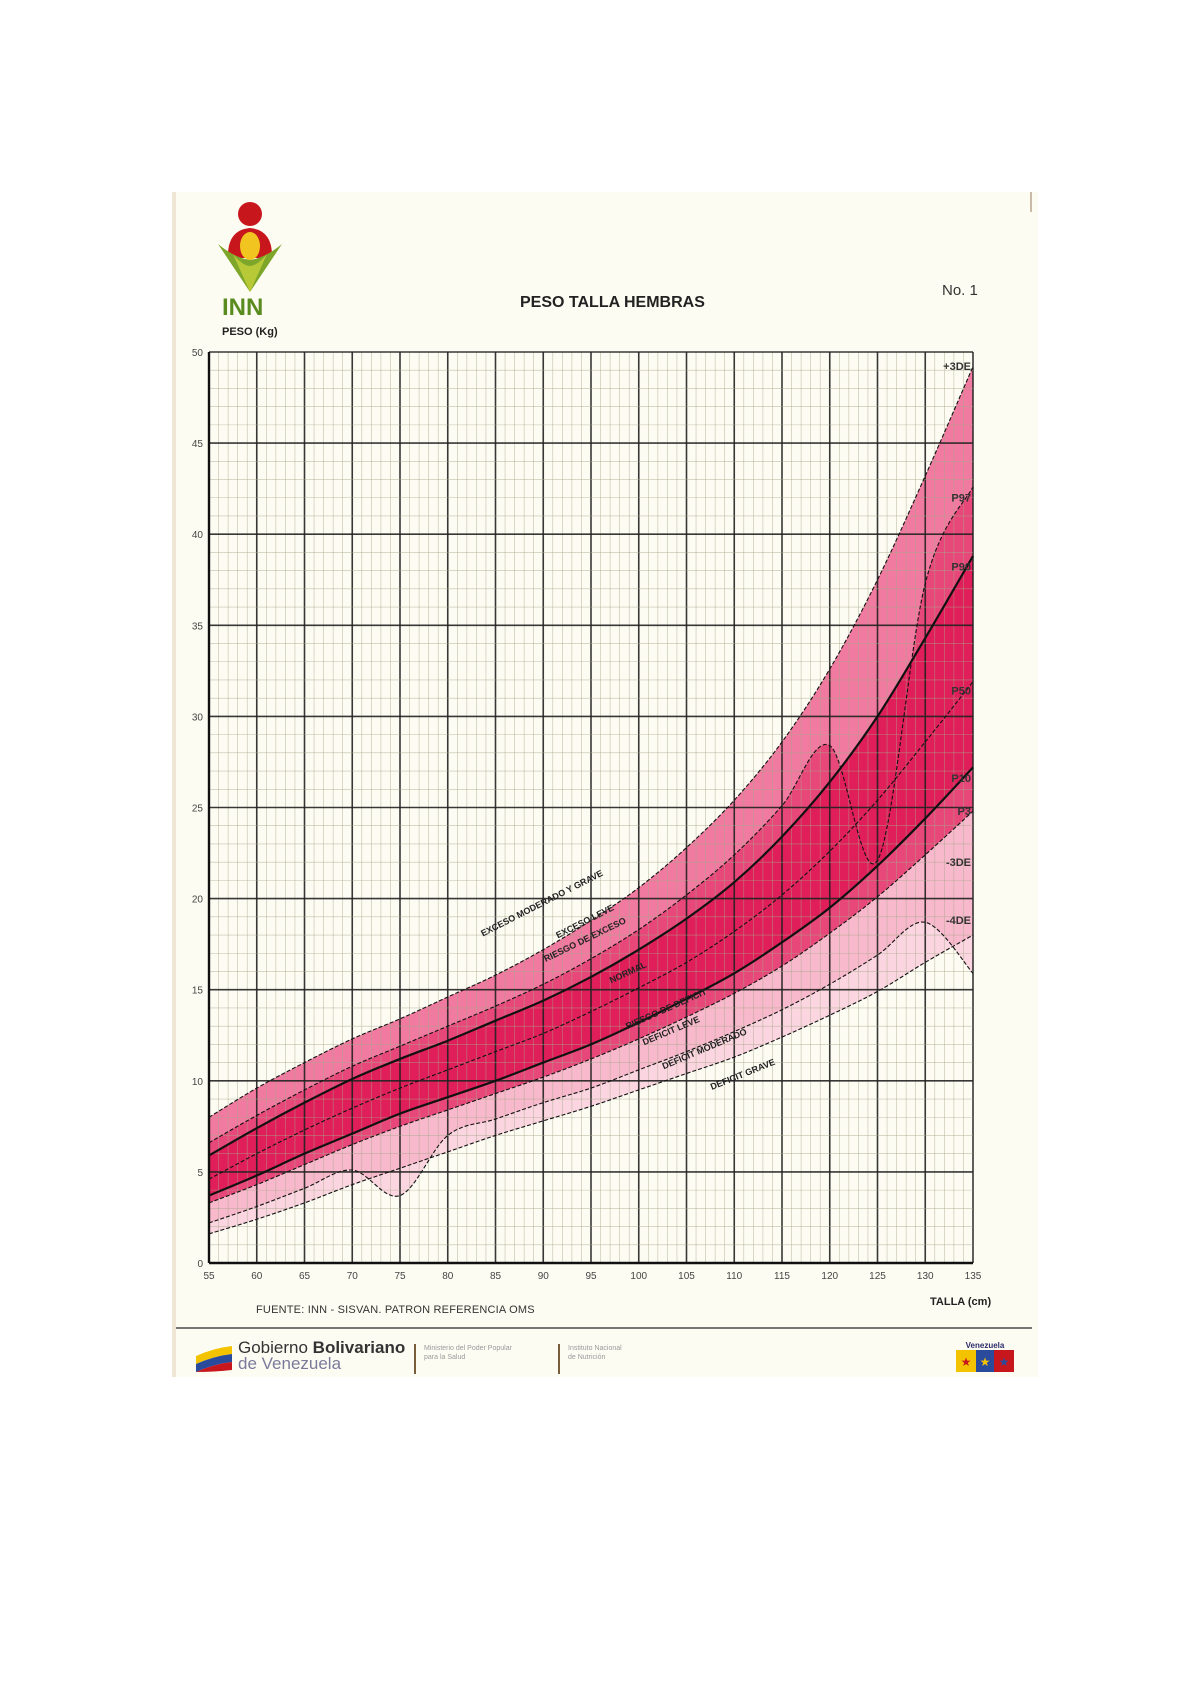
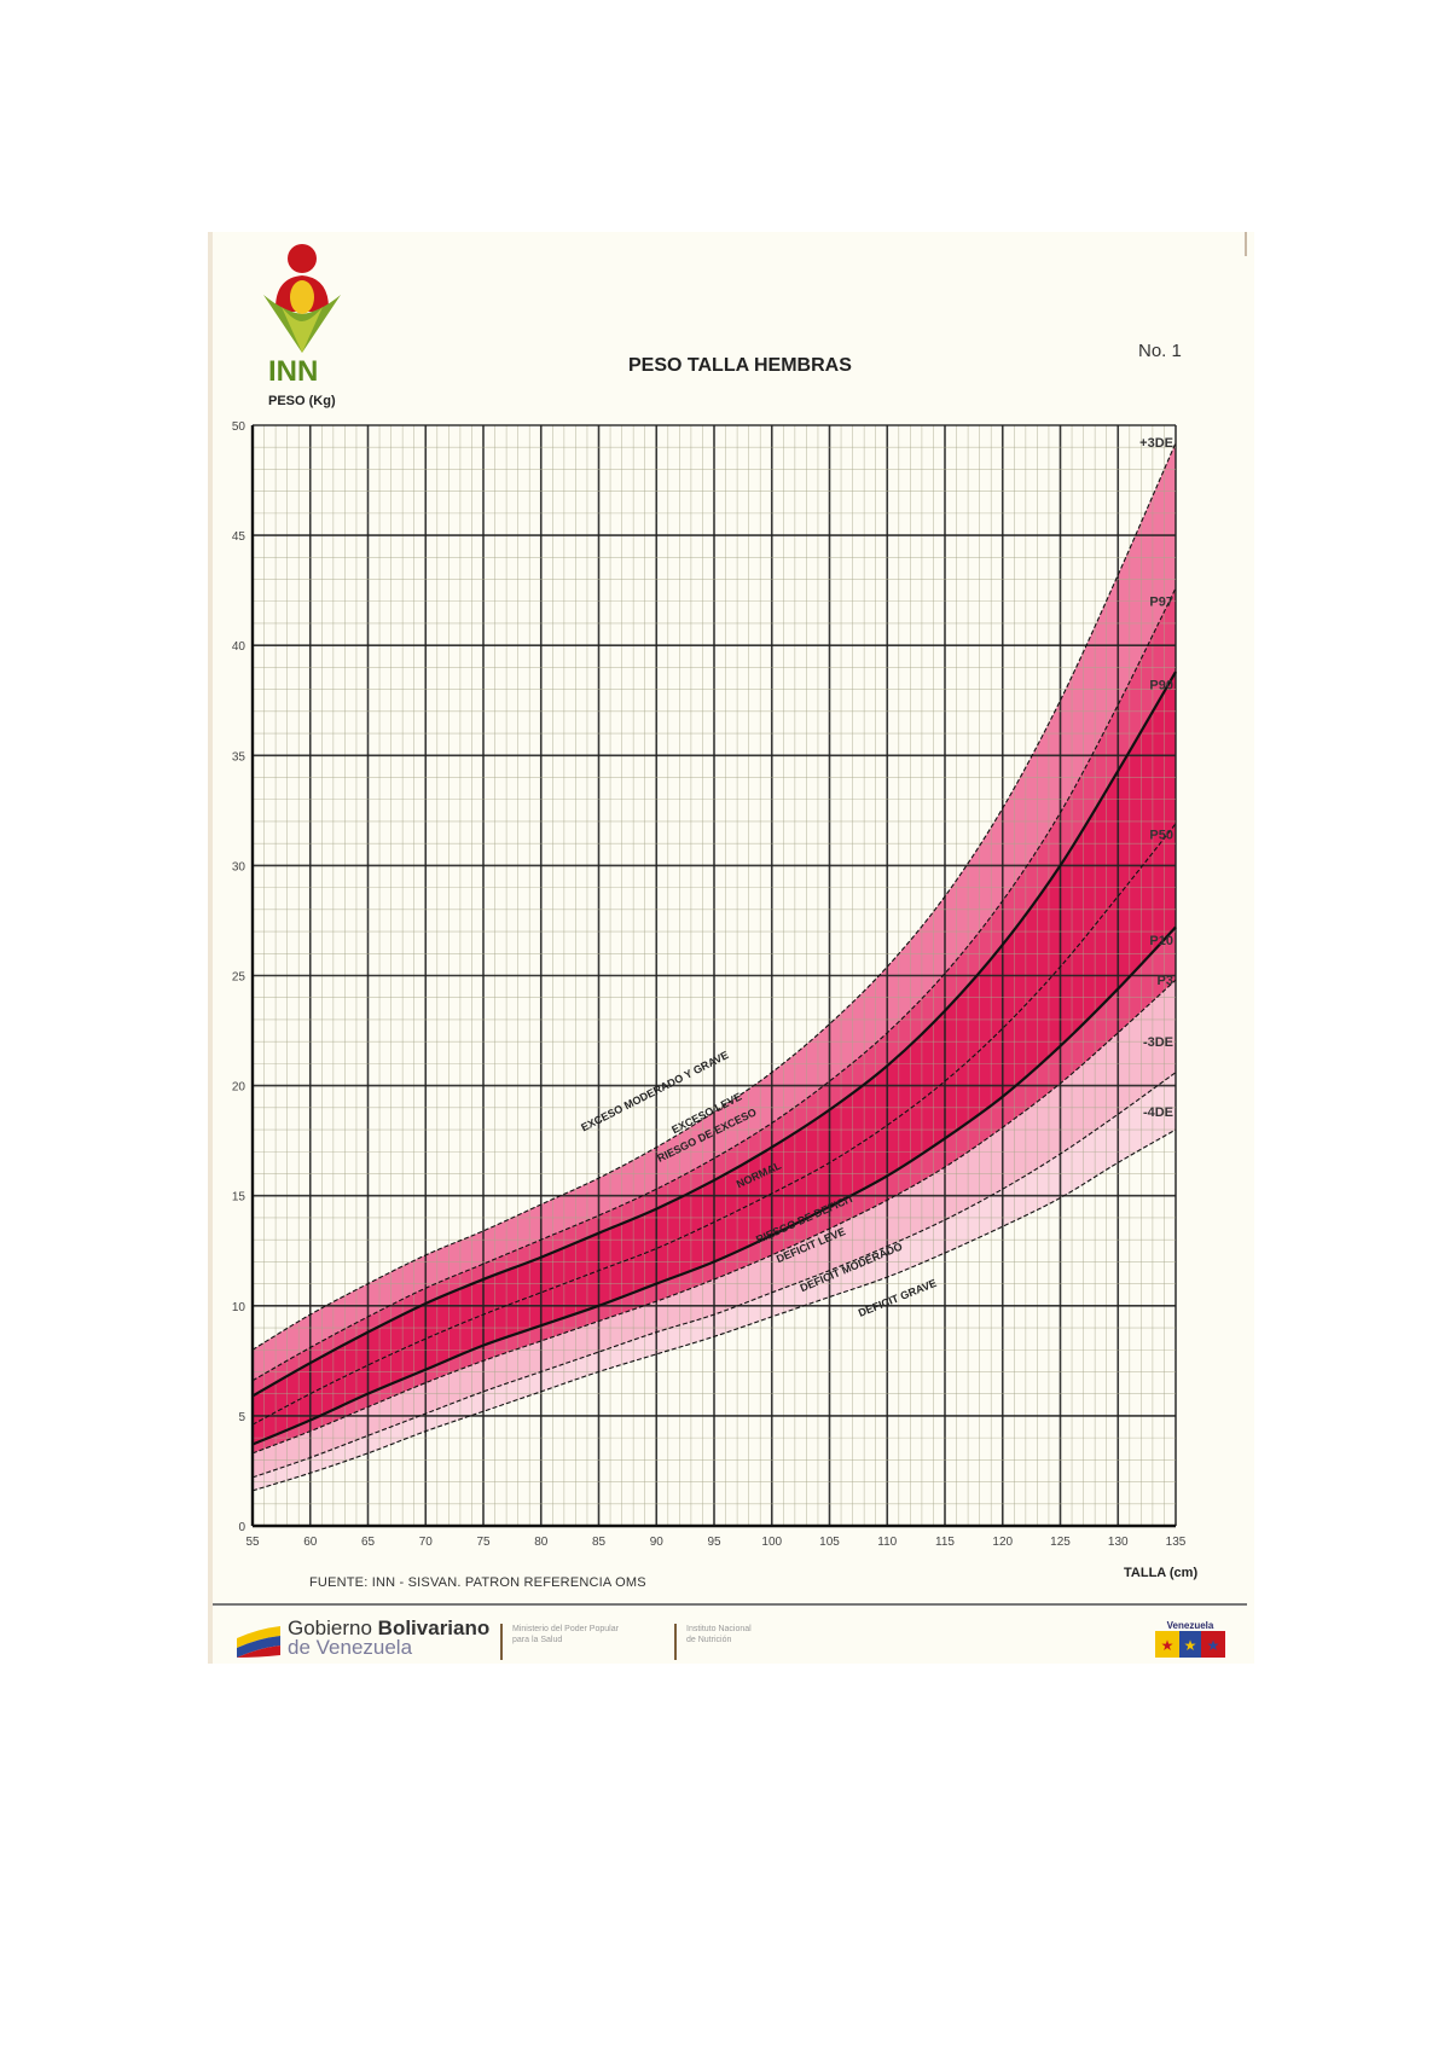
-3DE/75: 3.7 -> 6.1
P97/125: 22.1 -> 32.4
-3DE/135: 15.9 -> 20.6
